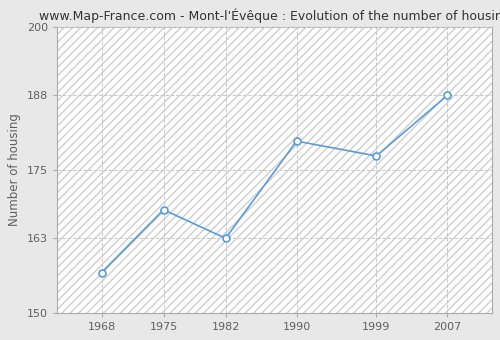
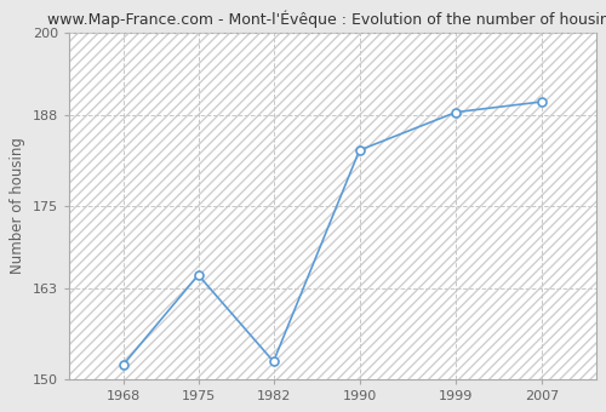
1968: 157.0 -> 152.0
1975: 168.0 -> 165.0
1982: 163.0 -> 152.5
1990: 180.0 -> 183.0
1999: 177.4 -> 188.5
2007: 188.0 -> 190.0
